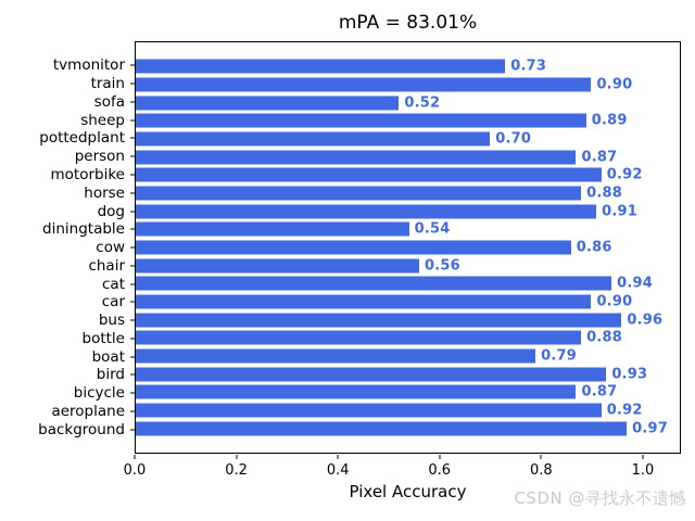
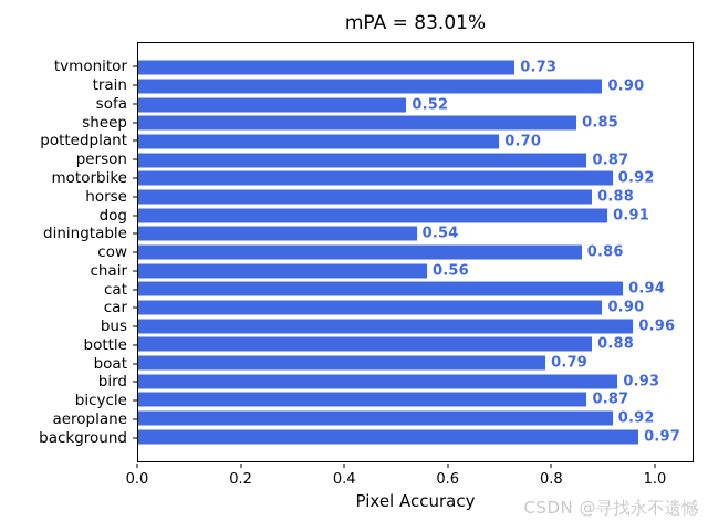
sheep: 0.89 -> 0.85
